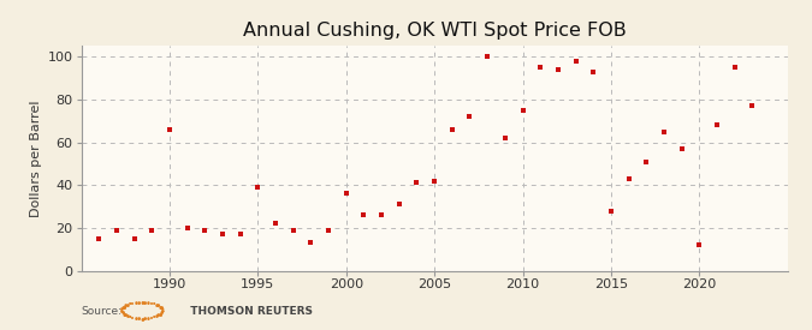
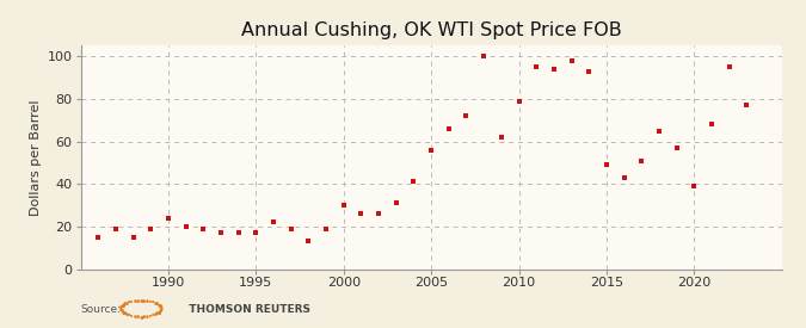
1990: 66 -> 24
1995: 39 -> 17
2000: 36 -> 30
2005: 42 -> 56
2010: 75 -> 79
2015: 28 -> 49
2020: 12 -> 39
